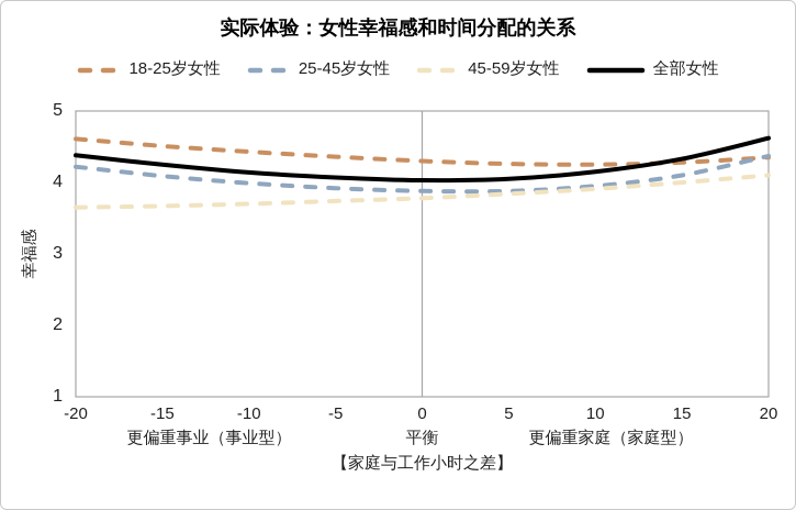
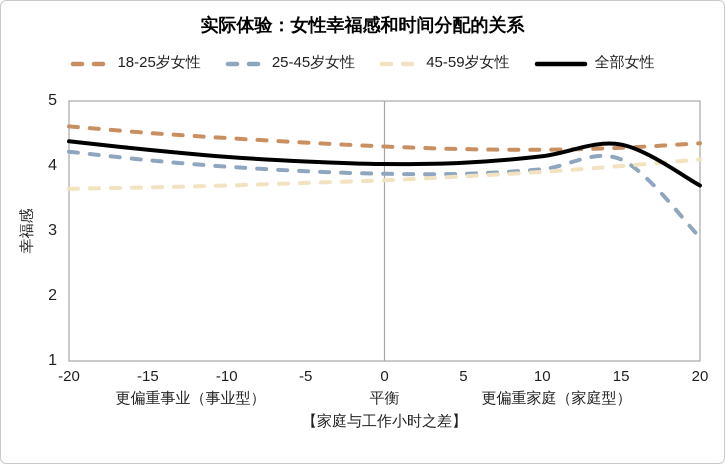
25-45岁女性/20: 4.4 -> 2.9
全部女性/20: 4.6 -> 3.7
